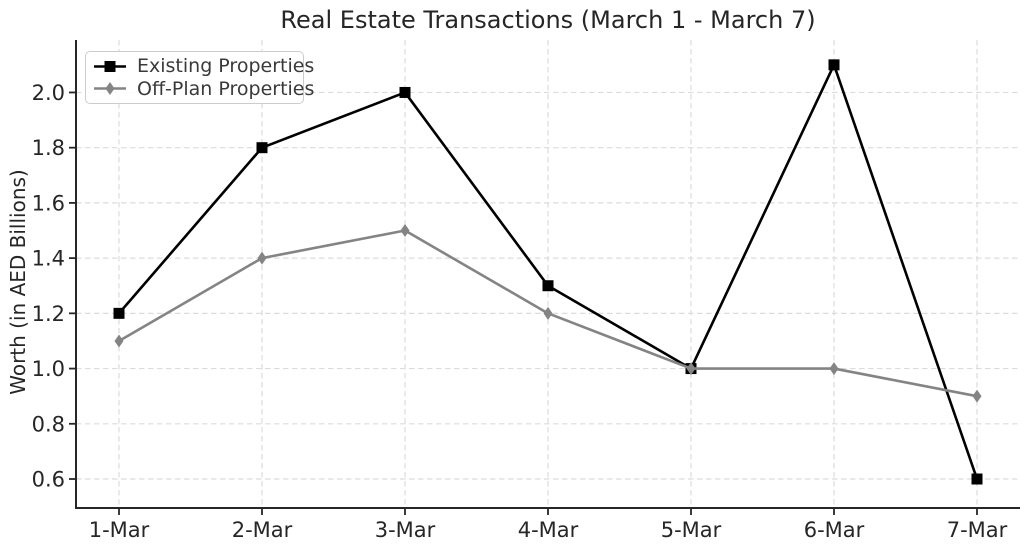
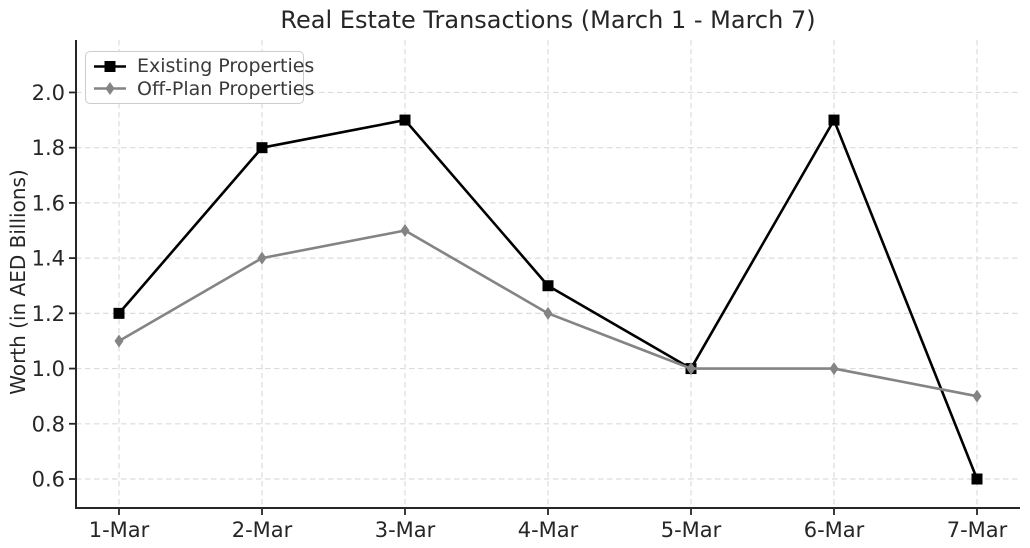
Existing Properties/3-Mar: 2.0 -> 1.9
Existing Properties/6-Mar: 2.1 -> 1.9
